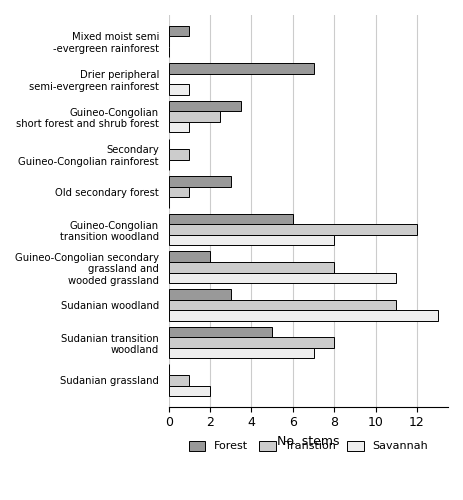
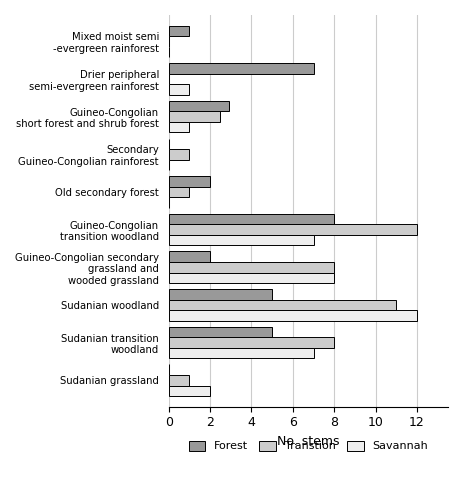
Forest/Guineo-Congolian short forest and shrub forest: 3.5 -> 2.9
Forest/Old secondary forest: 3.0 -> 2.0
Forest/Guineo-Congolian transition woodland: 6.0 -> 8.0
Savannah/Guineo-Congolian transition woodland: 8 -> 7
Savannah/Guineo-Congolian secondary grassland and wooded grassland: 11 -> 8
Forest/Sudanian woodland: 3.0 -> 5.0
Savannah/Sudanian woodland: 13 -> 12
